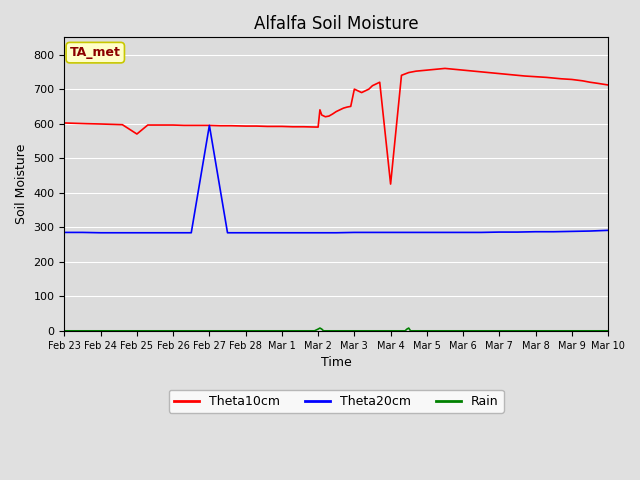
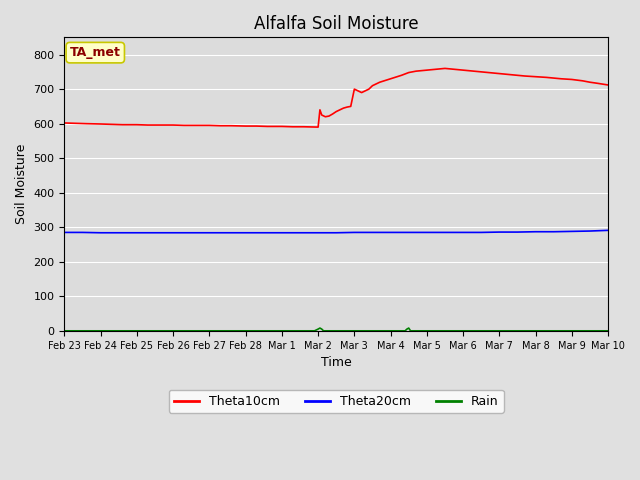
Theta10cm/Feb 25: 570 -> 597
Theta20cm/Feb 27: 595 -> 284
Theta10cm/Mar 4: 425 -> 730
